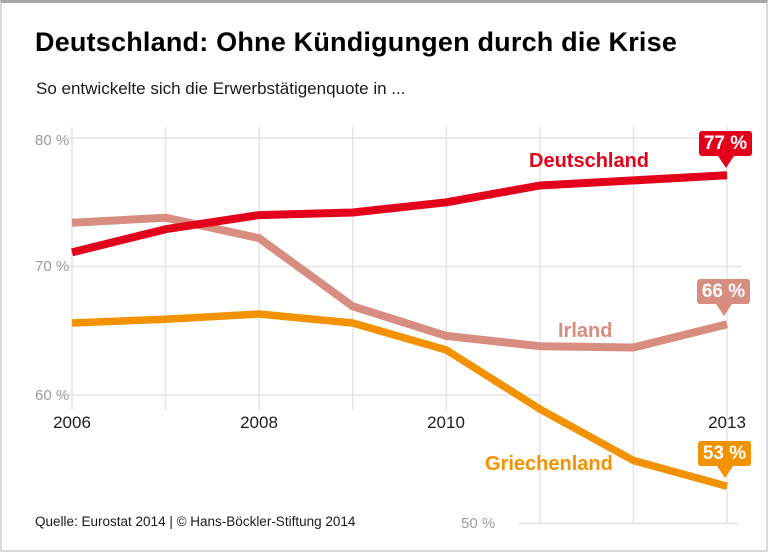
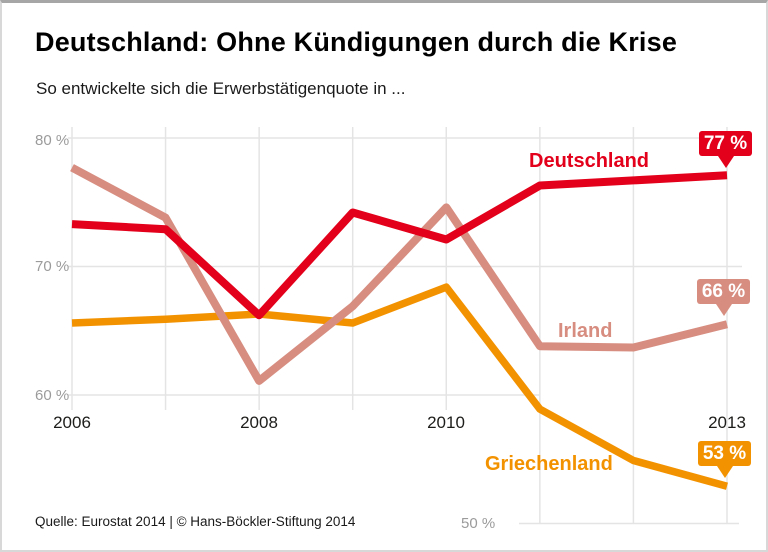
Deutschland/2006: 71.1% -> 73.3%
Irland/2006: 73.4% -> 77.7%
Deutschland/2008: 74.0% -> 66.2%
Irland/2008: 72.2% -> 61.1%
Deutschland/2010: 75.0% -> 72.1%
Irland/2010: 64.6% -> 74.6%
Griechenland/2010: 63.5% -> 68.4%
